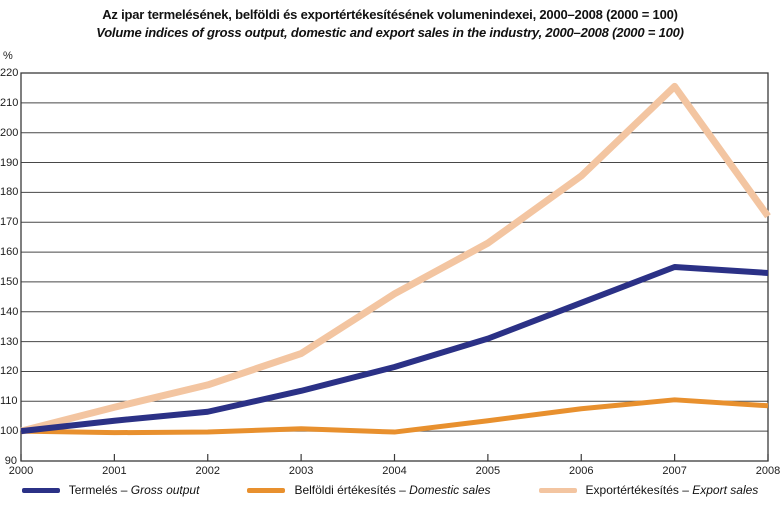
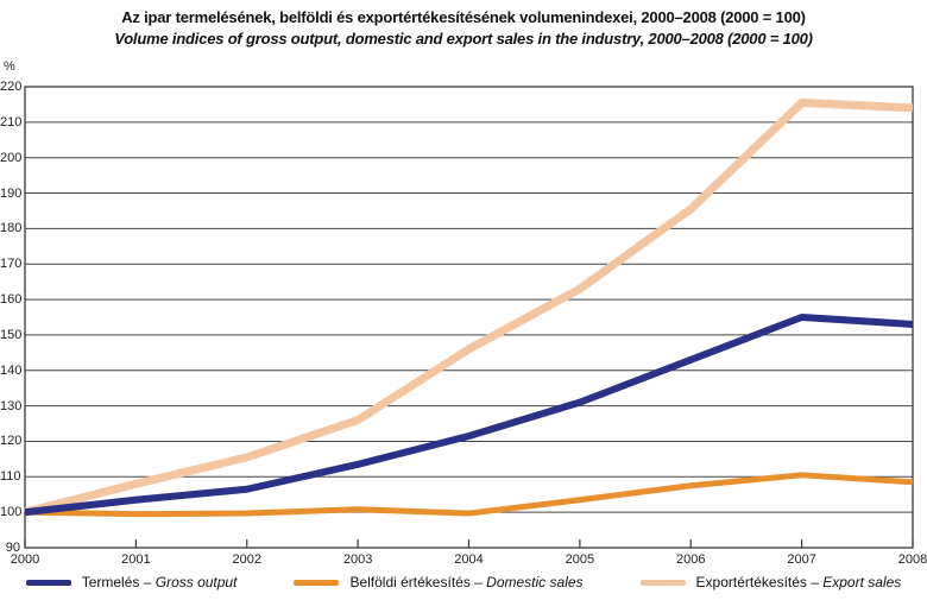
Exportértékesítés – Export sales/2008: 172 -> 214
